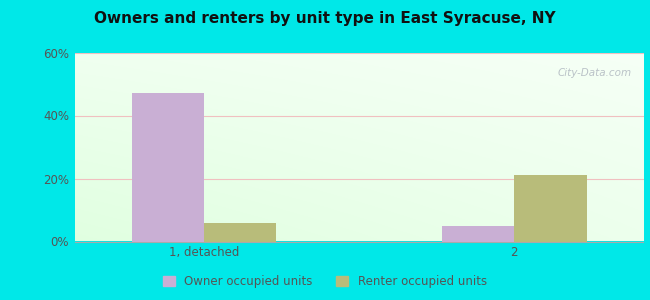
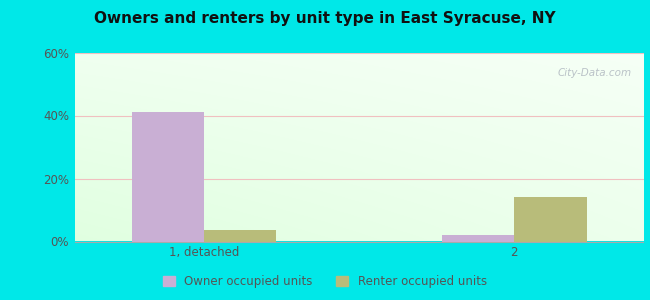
Owner occupied units/1, detached: 47% -> 41%
Renter occupied units/1, detached: 6.0% -> 3.5%
Owner occupied units/2: 5% -> 2%
Renter occupied units/2: 21.0% -> 14.0%
